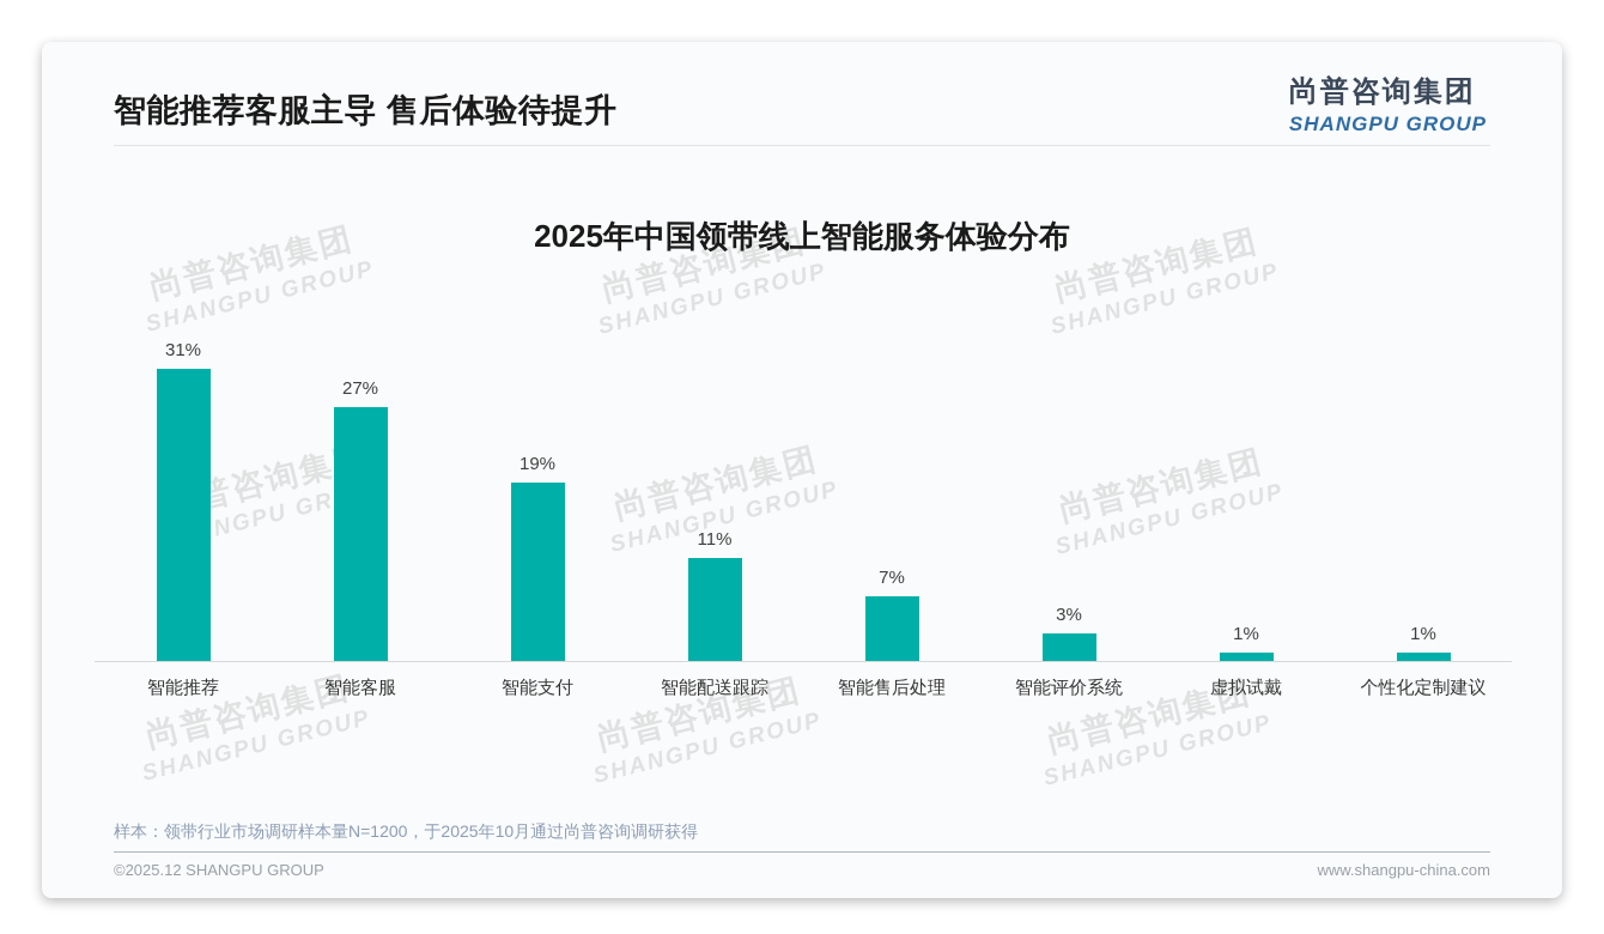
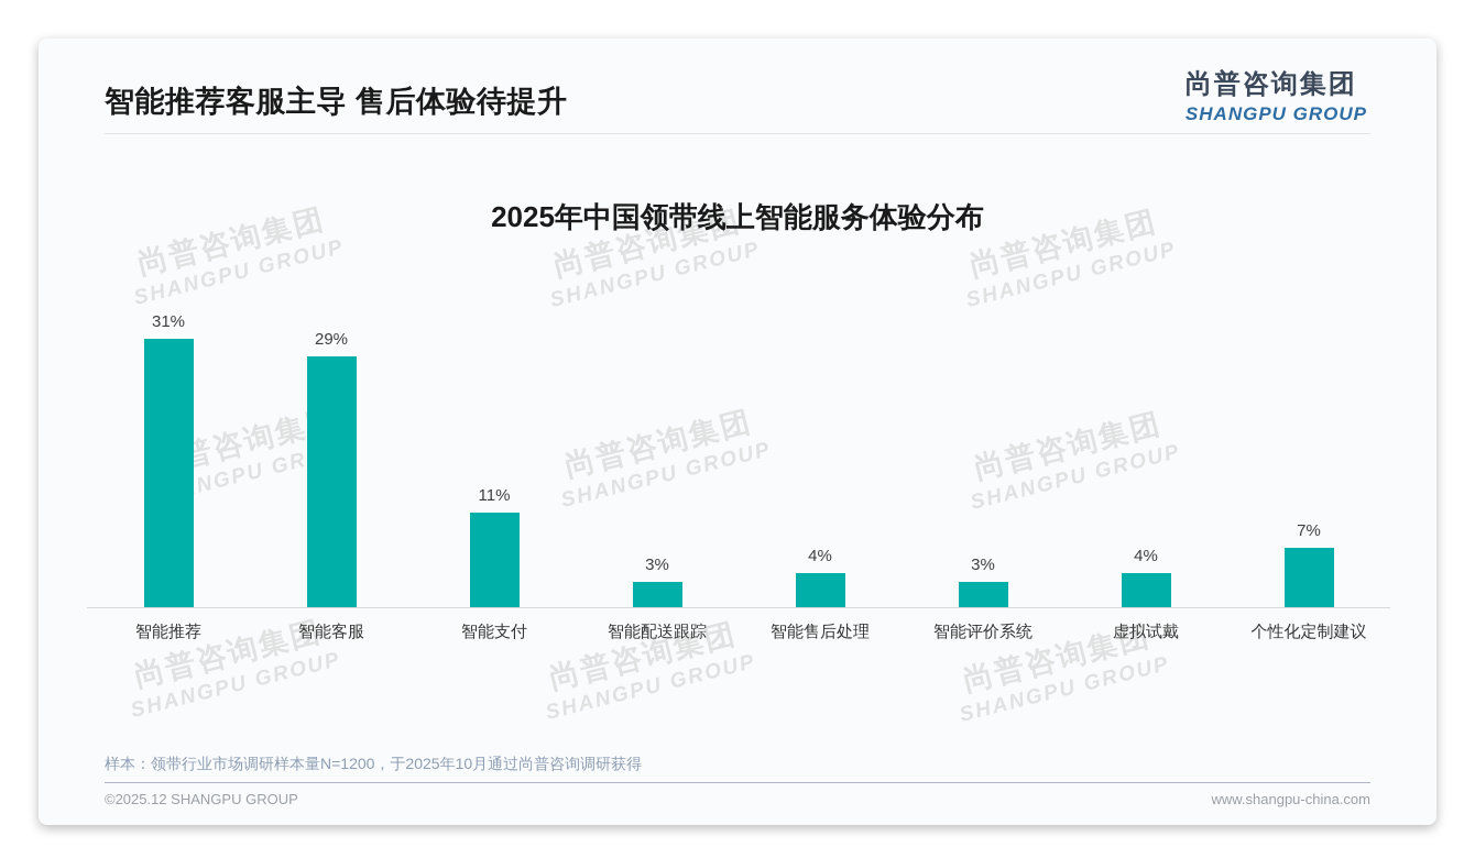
智能客服: 27% -> 29%
智能支付: 19% -> 11%
智能配送跟踪: 11% -> 3%
智能售后处理: 7% -> 4%
虚拟试戴: 1% -> 4%
个性化定制建议: 1% -> 7%
